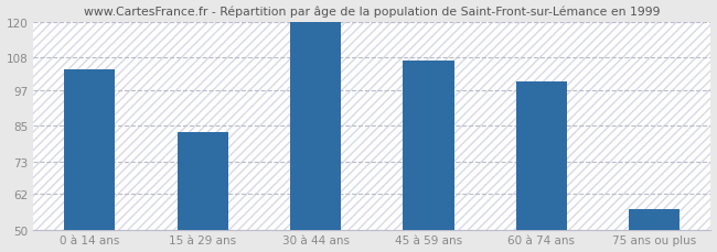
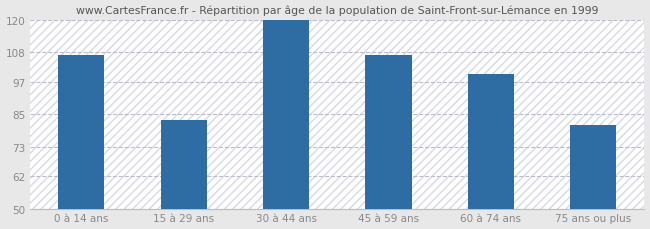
0 à 14 ans: 104 -> 107
75 ans ou plus: 57 -> 81
